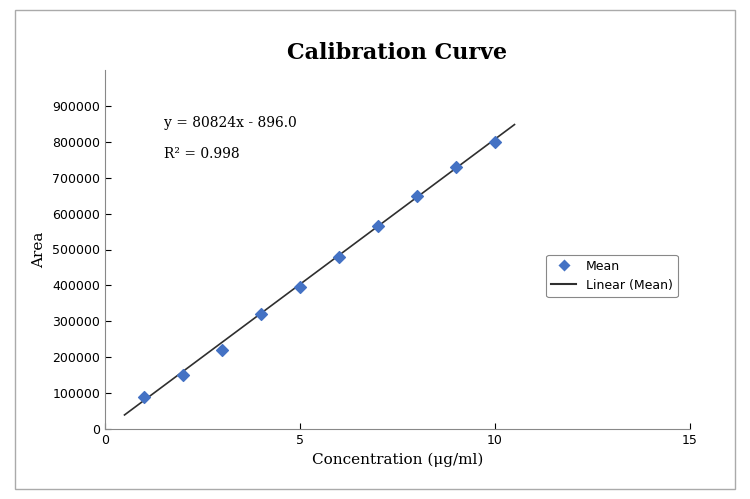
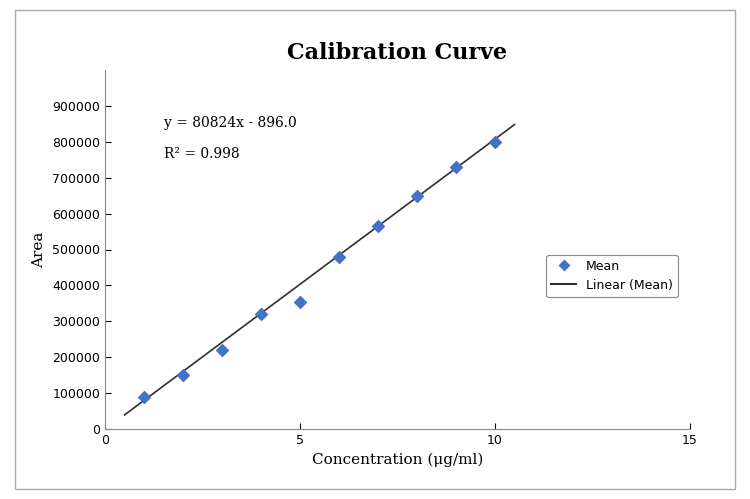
Mean/5: 395000 -> 355000
